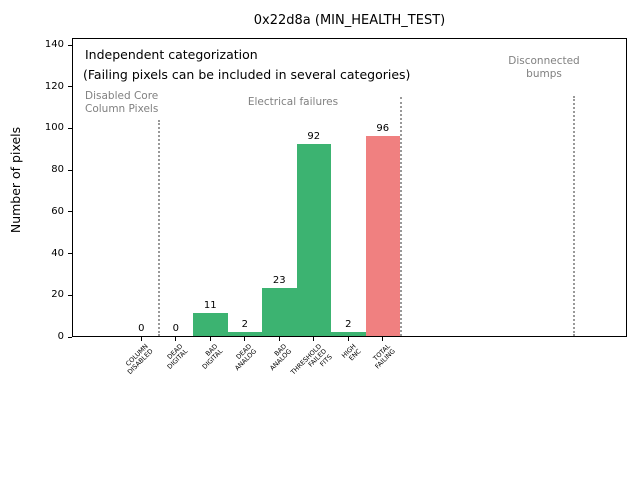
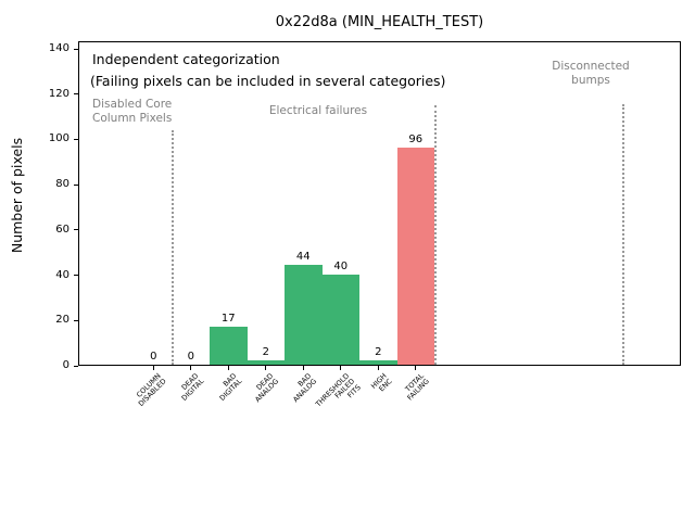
BAD DIGITAL: 11 -> 17
BAD ANALOG: 23 -> 44
THRESHOLD FAILED FITS: 92 -> 40
